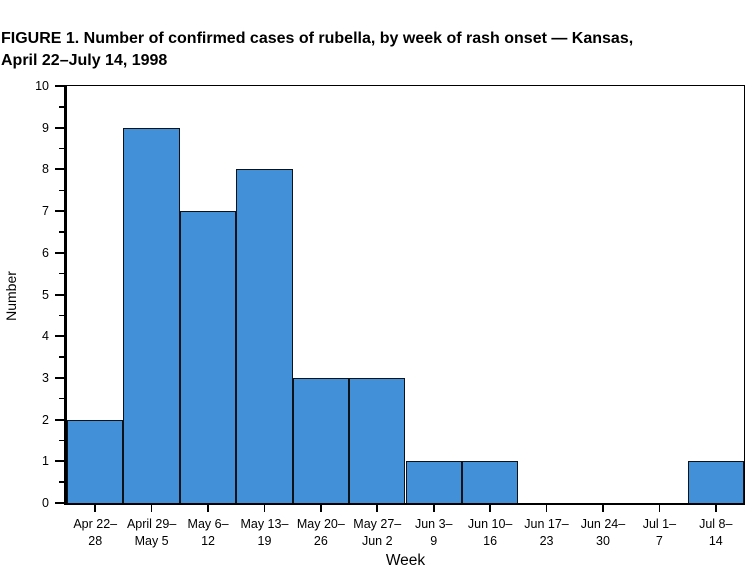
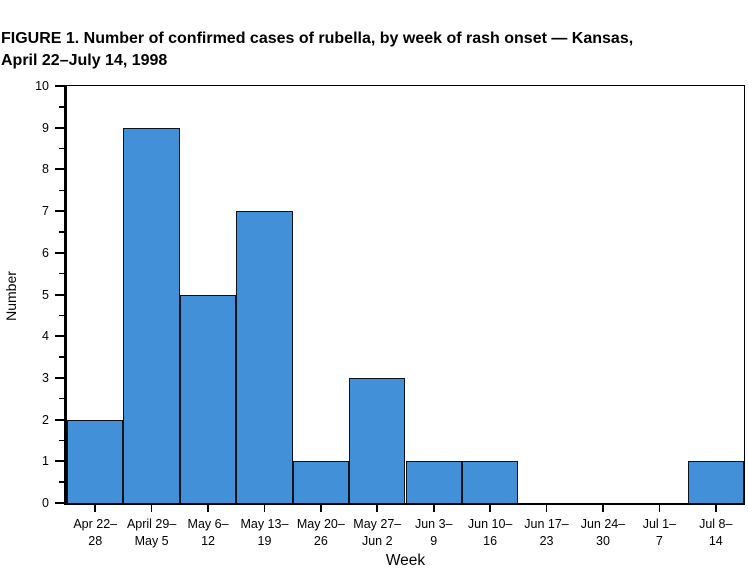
May 6– 12: 7 -> 5
May 13– 19: 8 -> 7
May 20– 26: 3 -> 1
